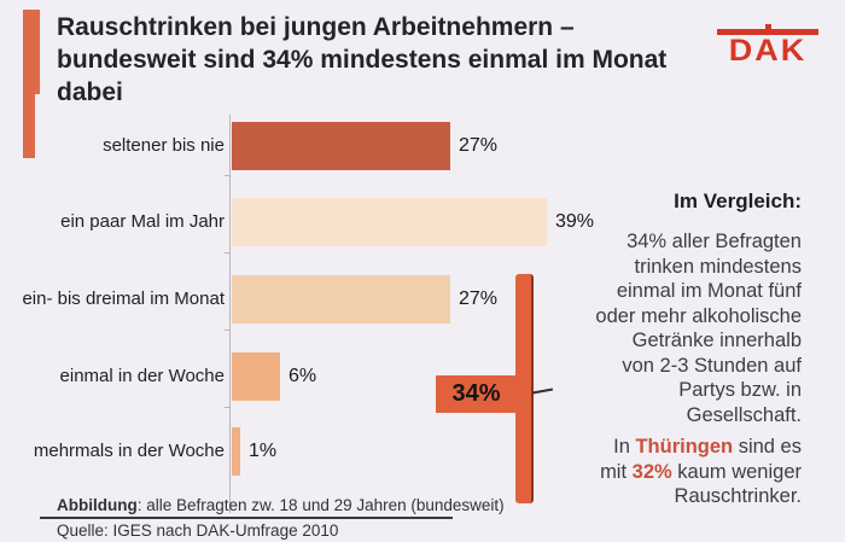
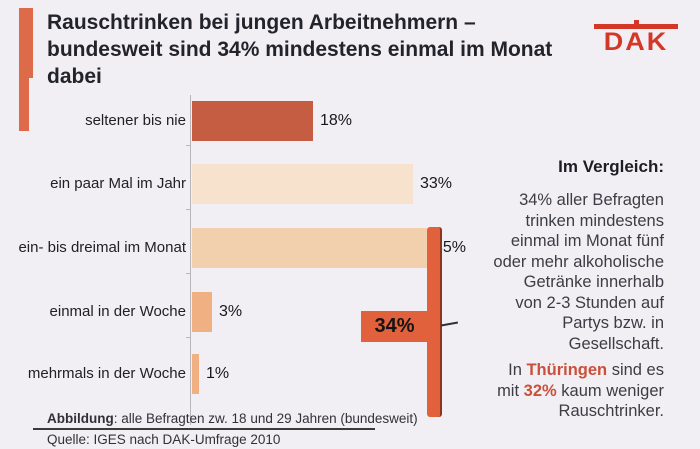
seltener bis nie: 27% -> 18%
ein paar Mal im Jahr: 39% -> 33%
ein- bis dreimal im Monat: 27% -> 35%
einmal in der Woche: 6% -> 3%
